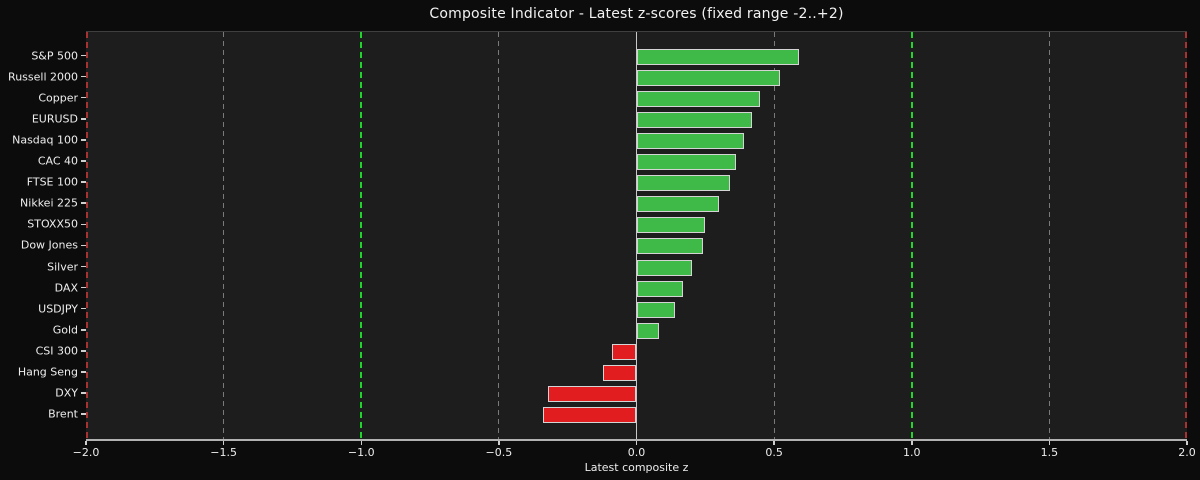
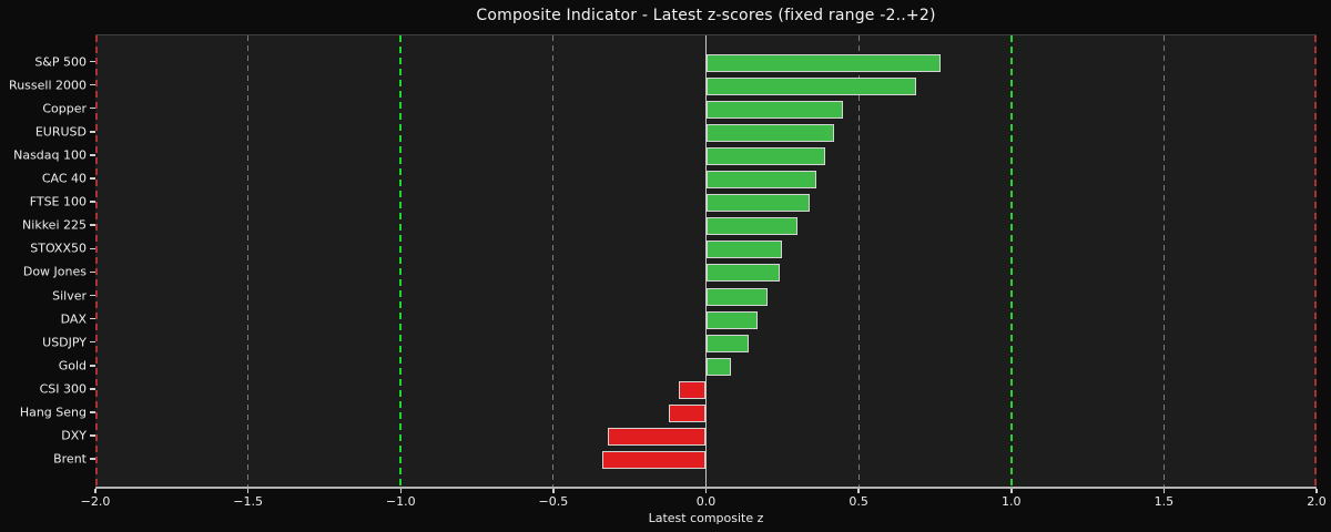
S&P 500: 0.59 -> 0.77
Russell 2000: 0.52 -> 0.69
